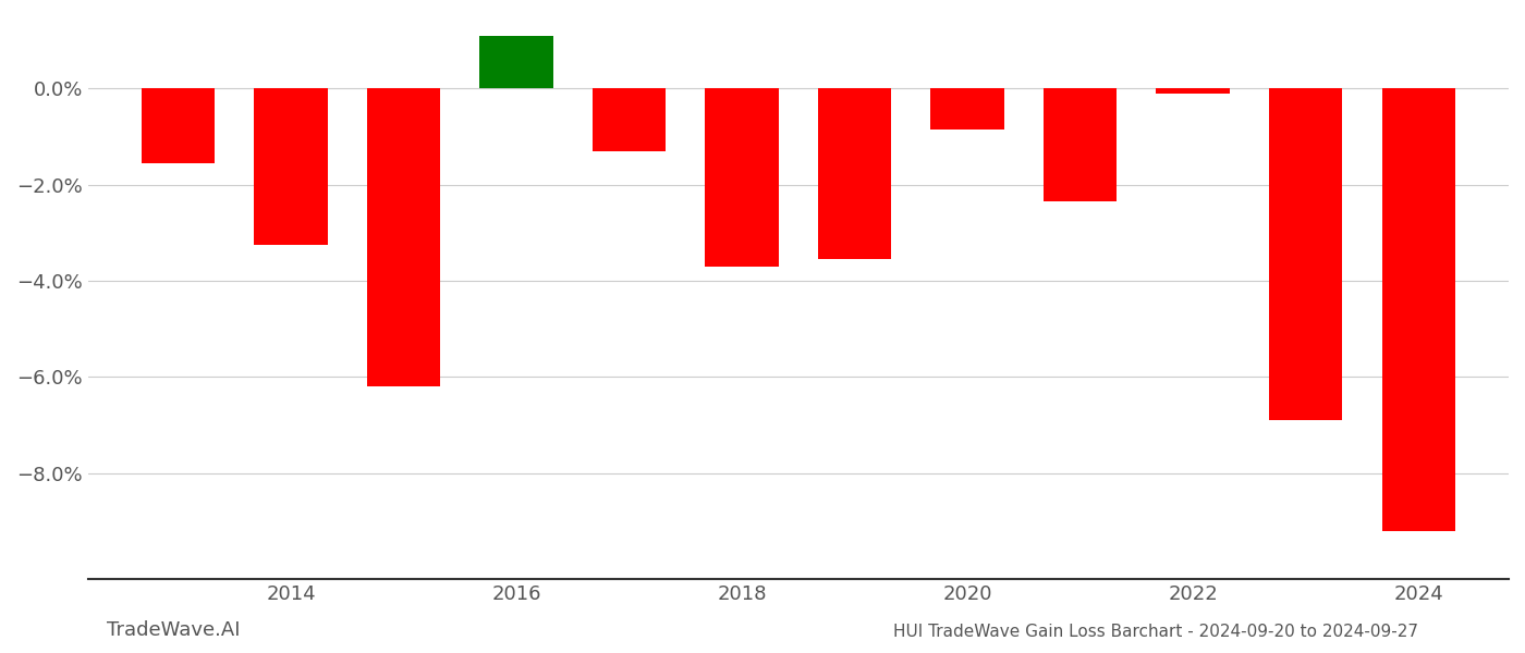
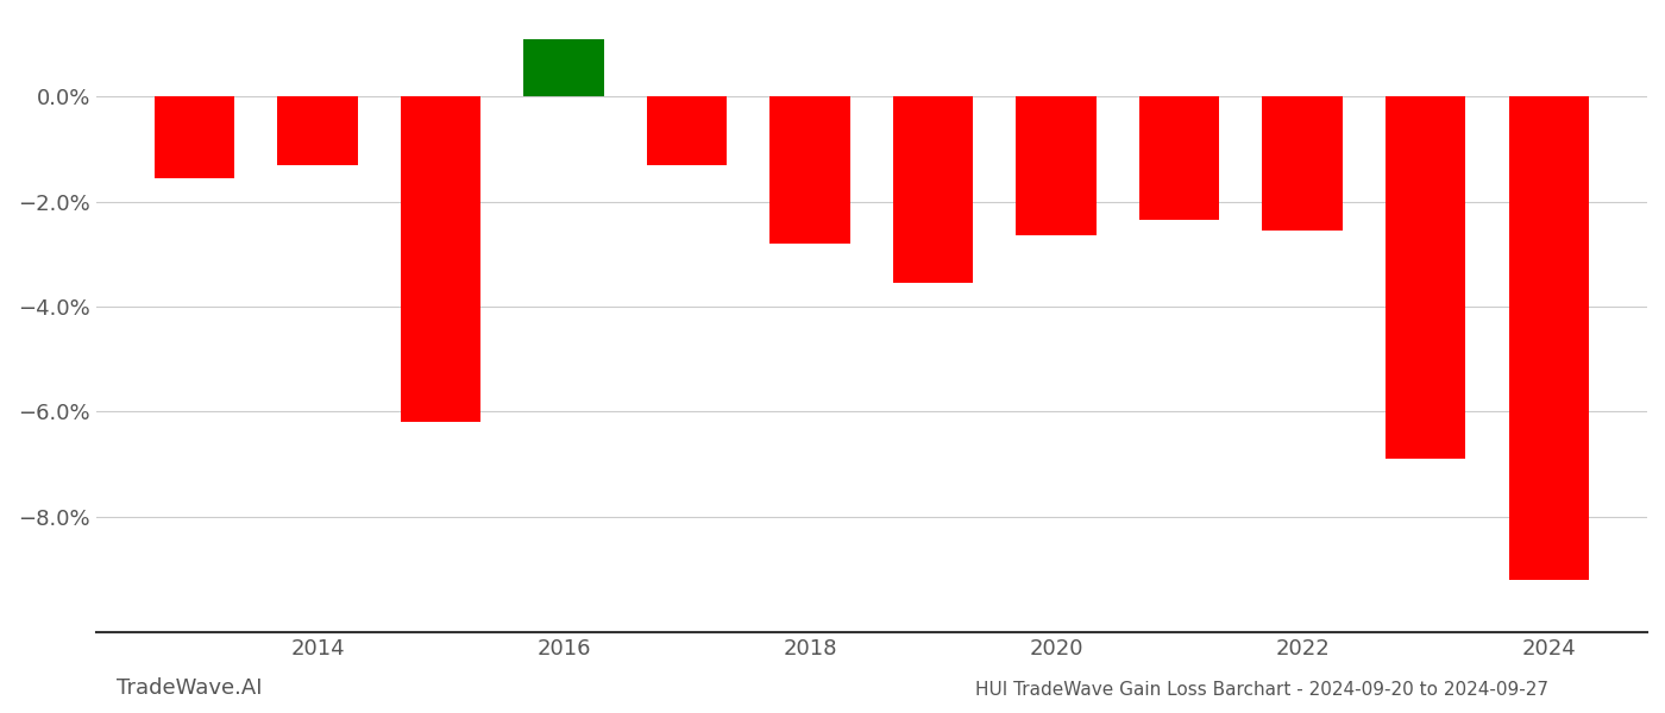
2014: -3.25% -> -1.30%
2018: -3.70% -> -2.80%
2020: -0.85% -> -2.65%
2022: -0.10% -> -2.55%
